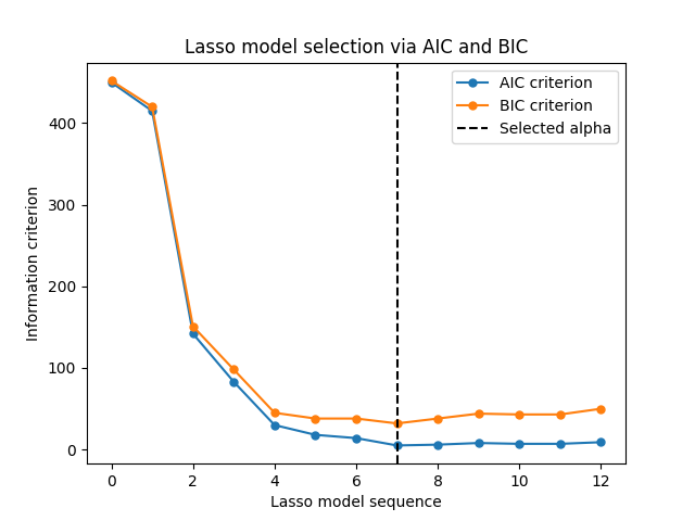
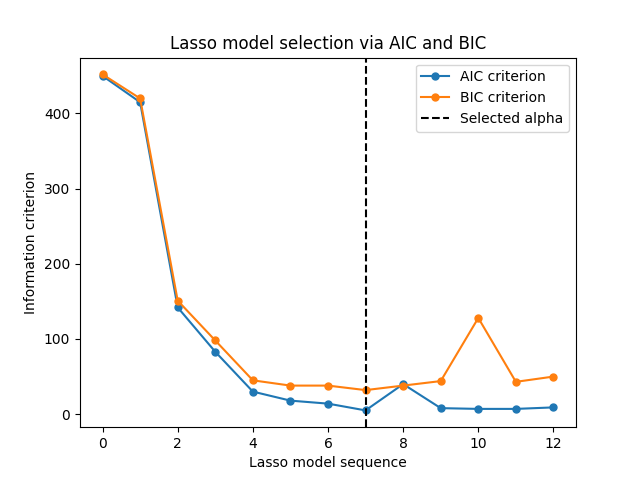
AIC criterion/8: 6 -> 40
BIC criterion/10: 43 -> 128
